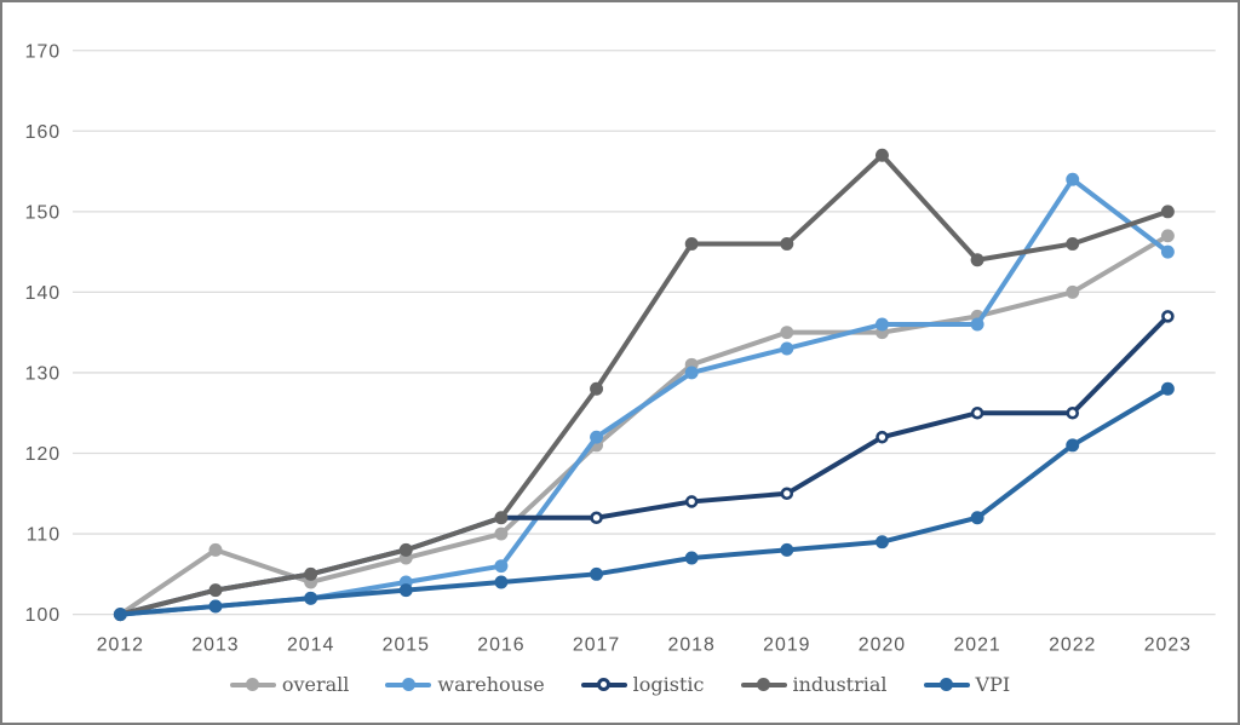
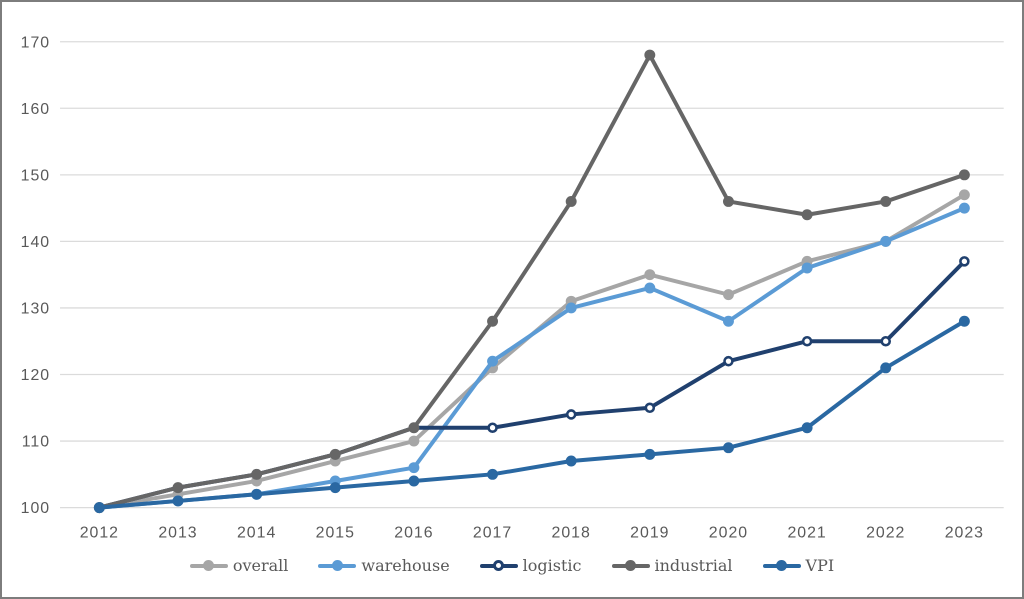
overall/2013: 108 -> 102
industrial/2019: 146 -> 168
overall/2020: 135 -> 132
warehouse/2020: 136 -> 128
industrial/2020: 157 -> 146
warehouse/2022: 154 -> 140
